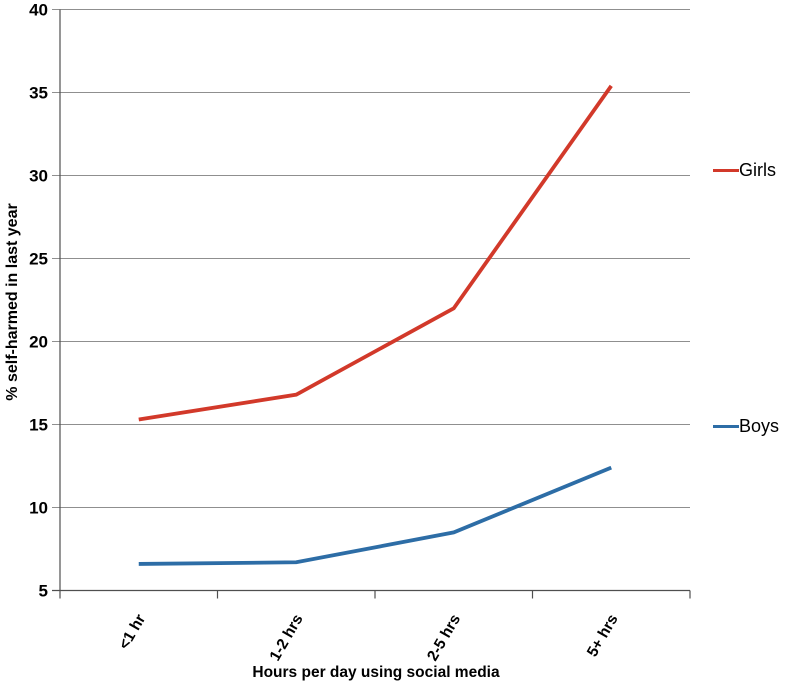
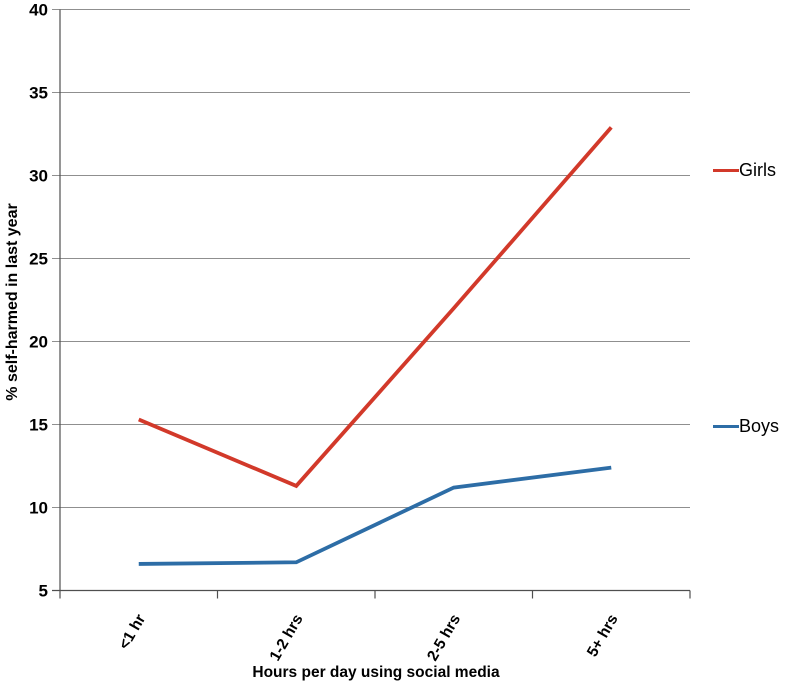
Girls/1-2 hrs: 16.8 -> 11.3
Boys/2-5 hrs: 8.5 -> 11.2
Girls/5+ hrs: 35.4 -> 32.9
